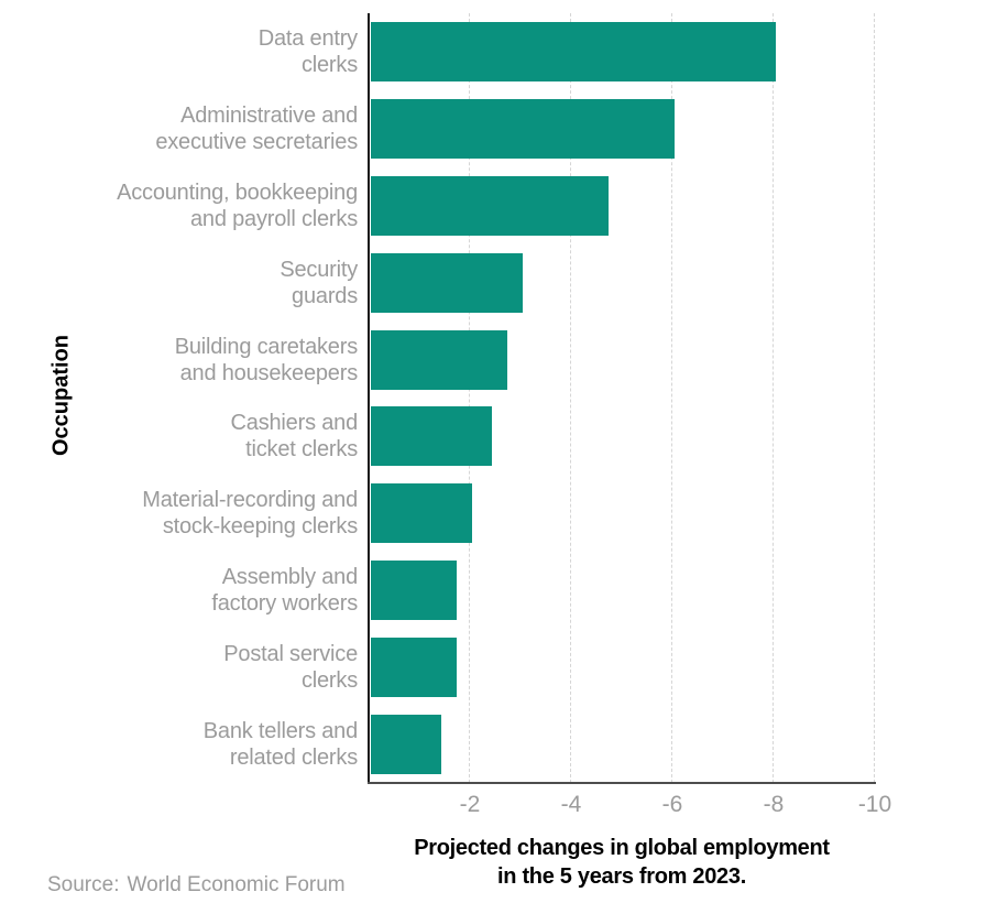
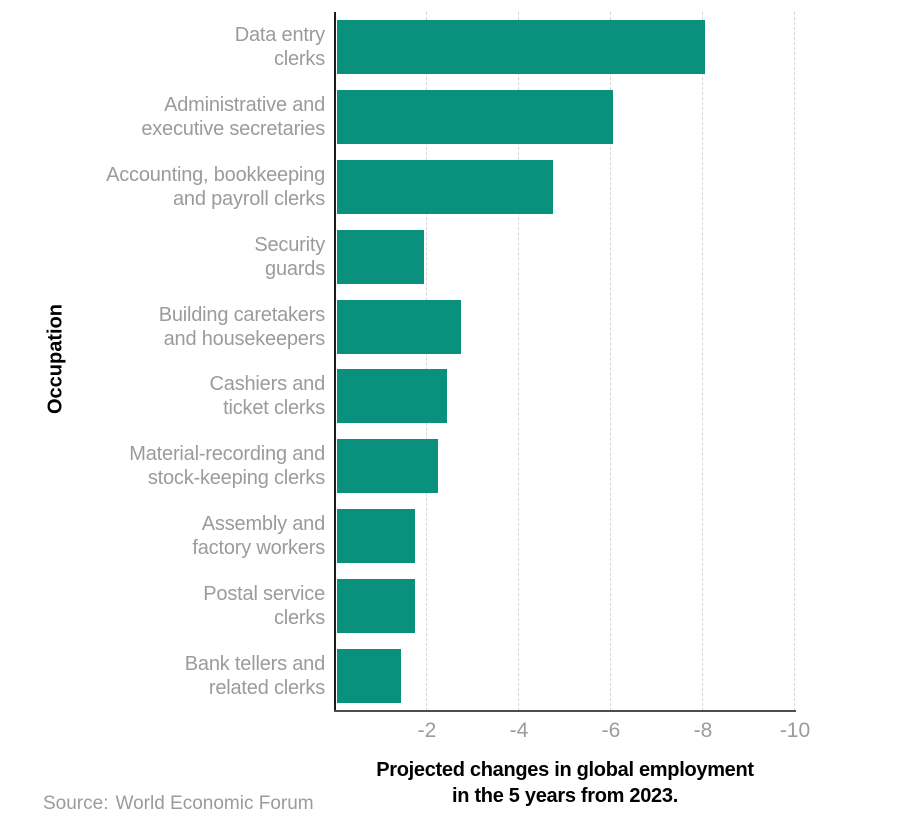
Security guards: -3.0 -> -1.9
Material-recording and stock-keeping clerks: -2.0 -> -2.2
